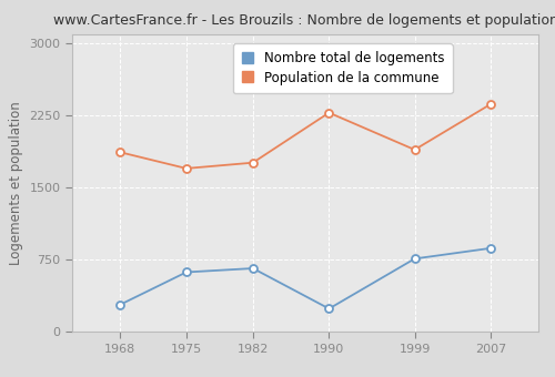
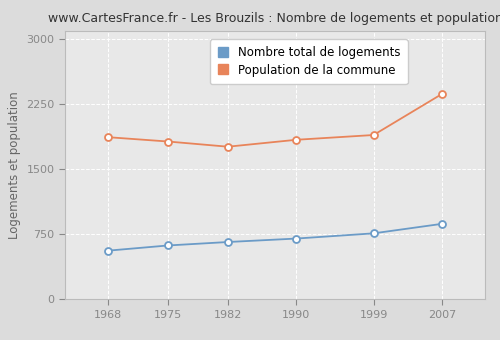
Nombre total de logements/1968: 280 -> 560
Population de la commune/1975: 1700 -> 1820
Nombre total de logements/1990: 240 -> 700
Population de la commune/1990: 2280 -> 1840
